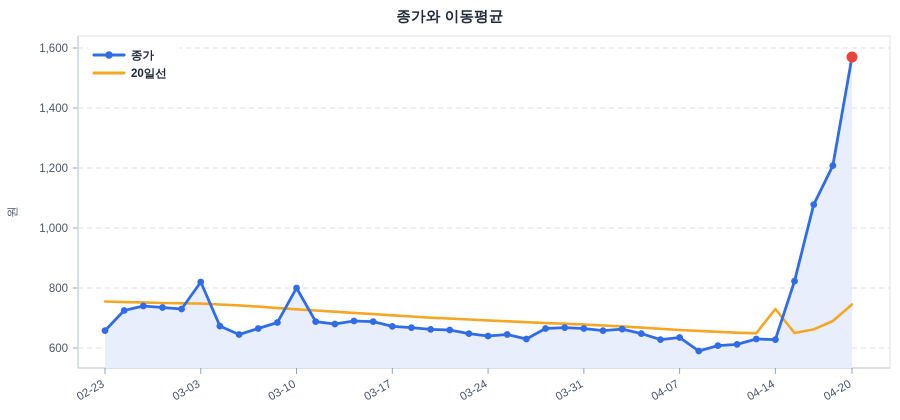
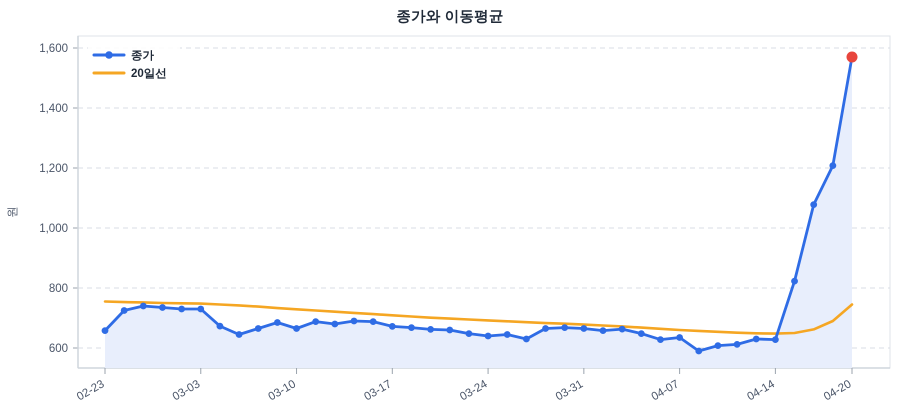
종가/03-03: 820 -> 730
종가/03-10: 800 -> 660
20일선/04-14: 730 -> 650
